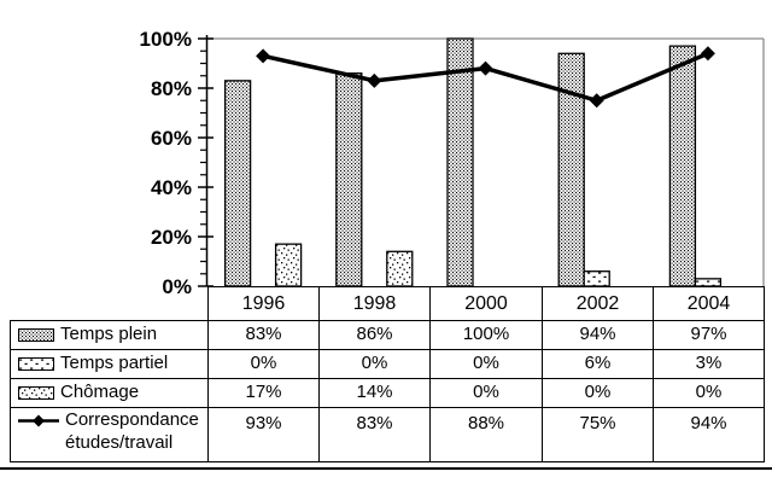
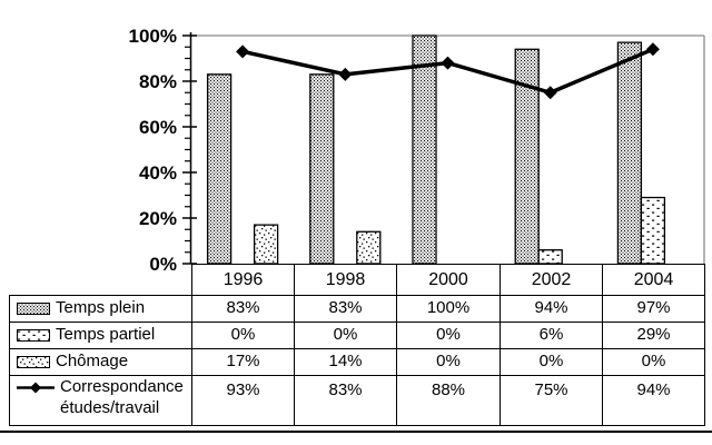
Temps plein/1998: 86% -> 83%
Temps partiel/2004: 3% -> 29%
